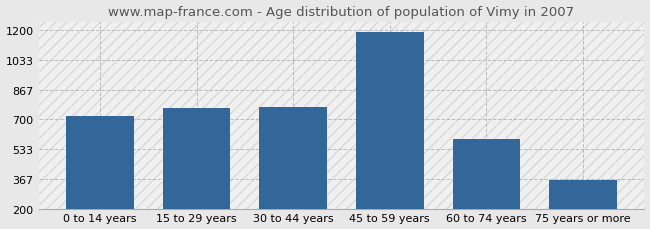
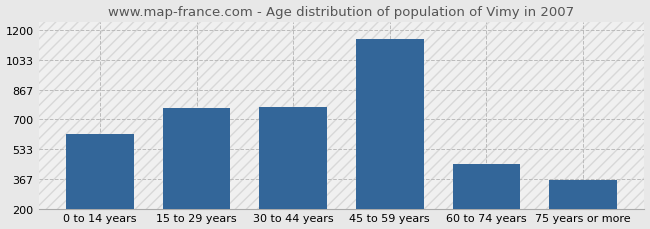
0 to 14 years: 720 -> 620
45 to 59 years: 1190 -> 1150
60 to 74 years: 590 -> 450
